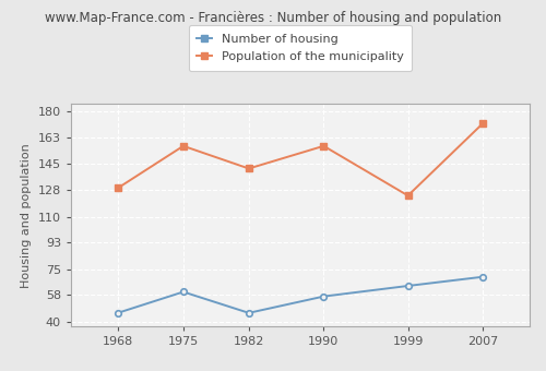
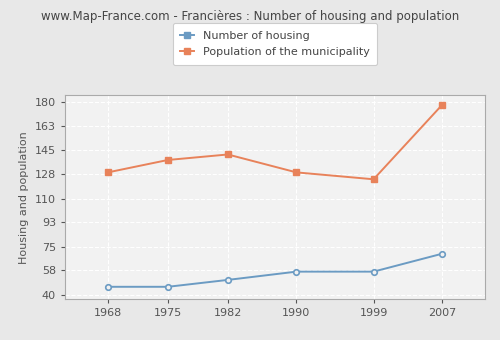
Number of housing/1975: 60 -> 46
Population of the municipality/1975: 157 -> 138
Number of housing/1982: 46 -> 51
Population of the municipality/1990: 157 -> 129
Number of housing/1999: 64 -> 57
Population of the municipality/2007: 172 -> 178
